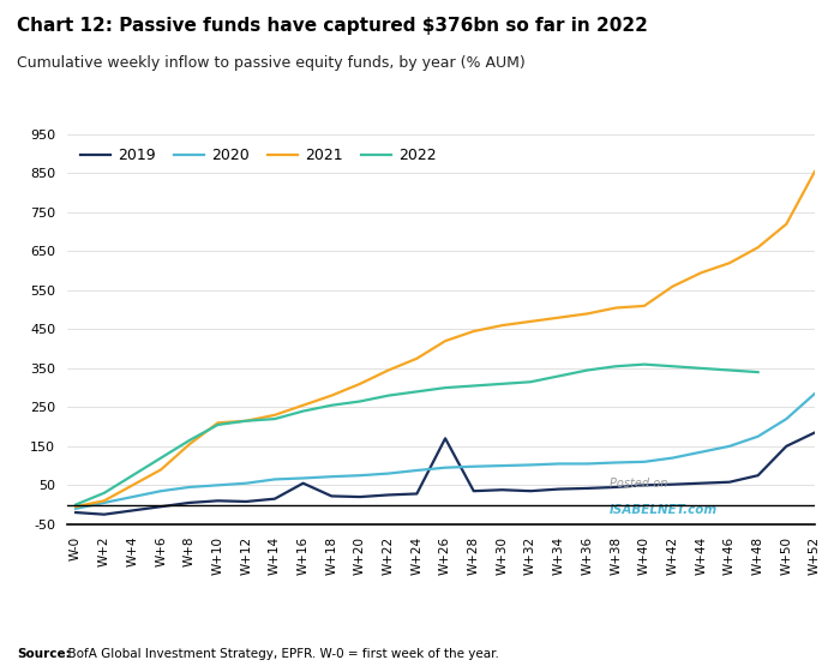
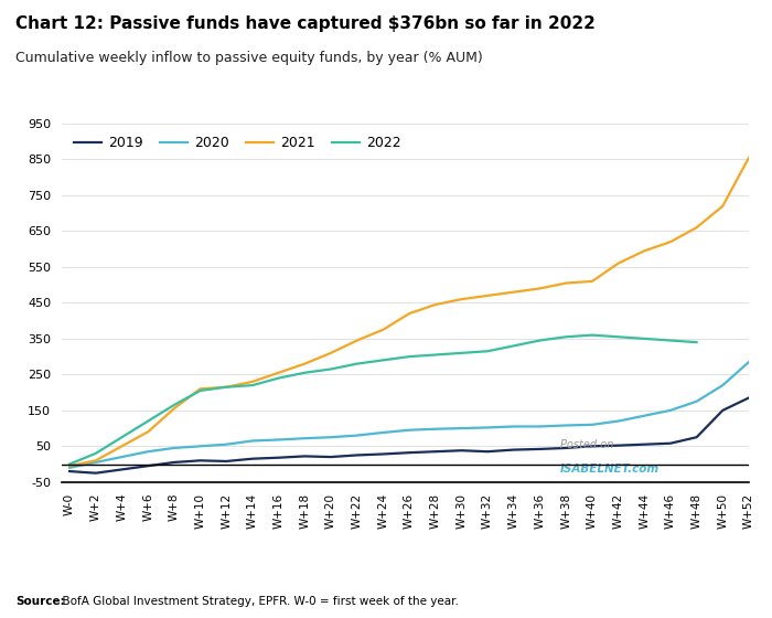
2019/W+16: 55 -> 18
2019/W+26: 170 -> 32
